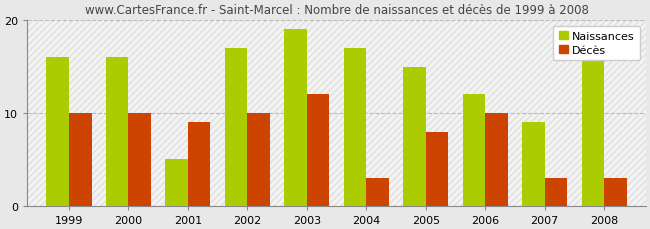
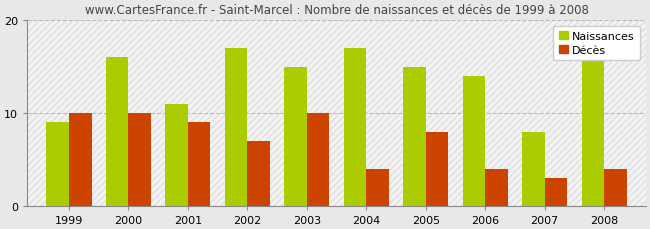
Naissances/1999: 16 -> 9
Naissances/2001: 5 -> 11
Décès/2002: 10 -> 7
Naissances/2003: 19 -> 15
Décès/2003: 12 -> 10
Décès/2004: 3 -> 4
Naissances/2006: 12 -> 14
Décès/2006: 10 -> 4
Naissances/2007: 9 -> 8
Décès/2008: 3 -> 4
